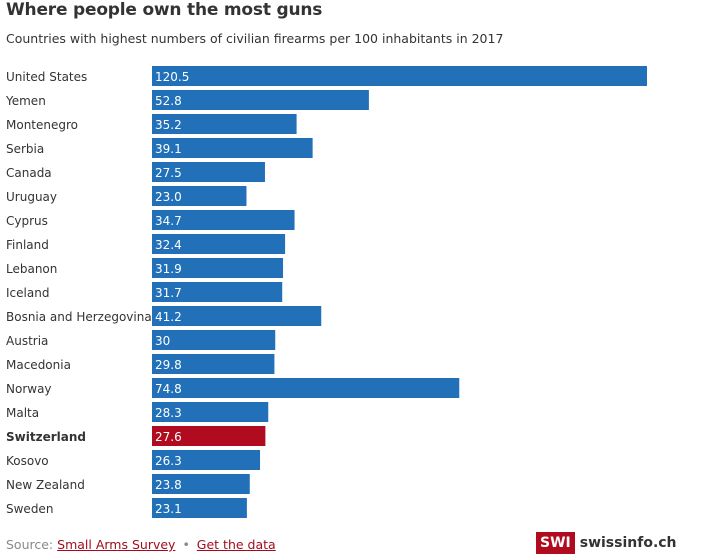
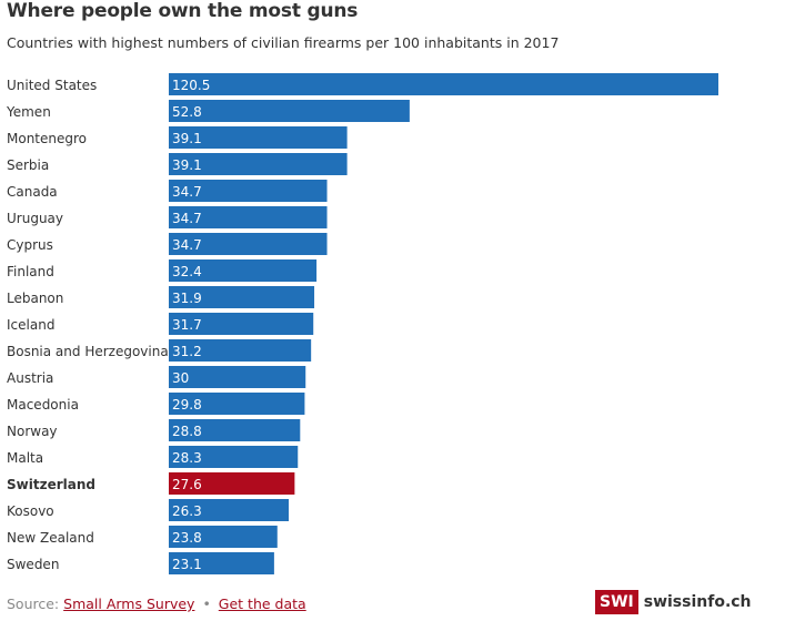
Montenegro: 35.2 -> 39.1
Canada: 27.5 -> 34.7
Uruguay: 23.0 -> 34.7
Bosnia and Herzegovina: 41.2 -> 31.2
Norway: 74.8 -> 28.8
